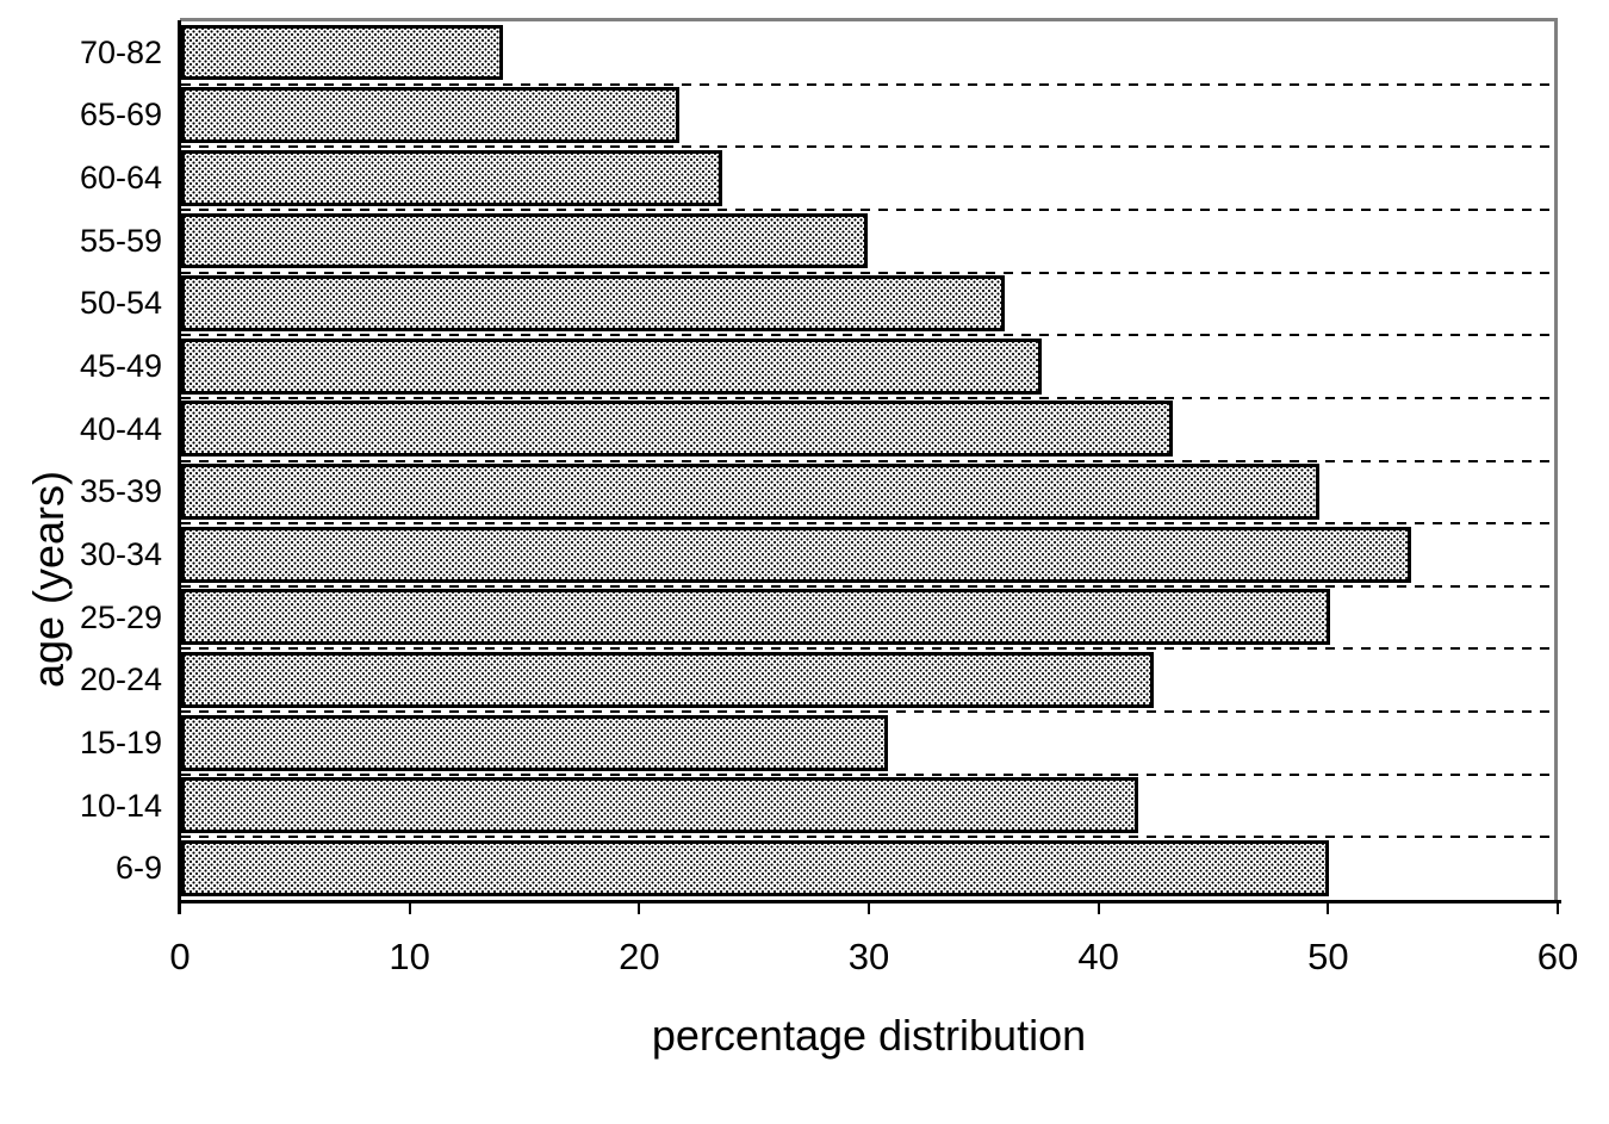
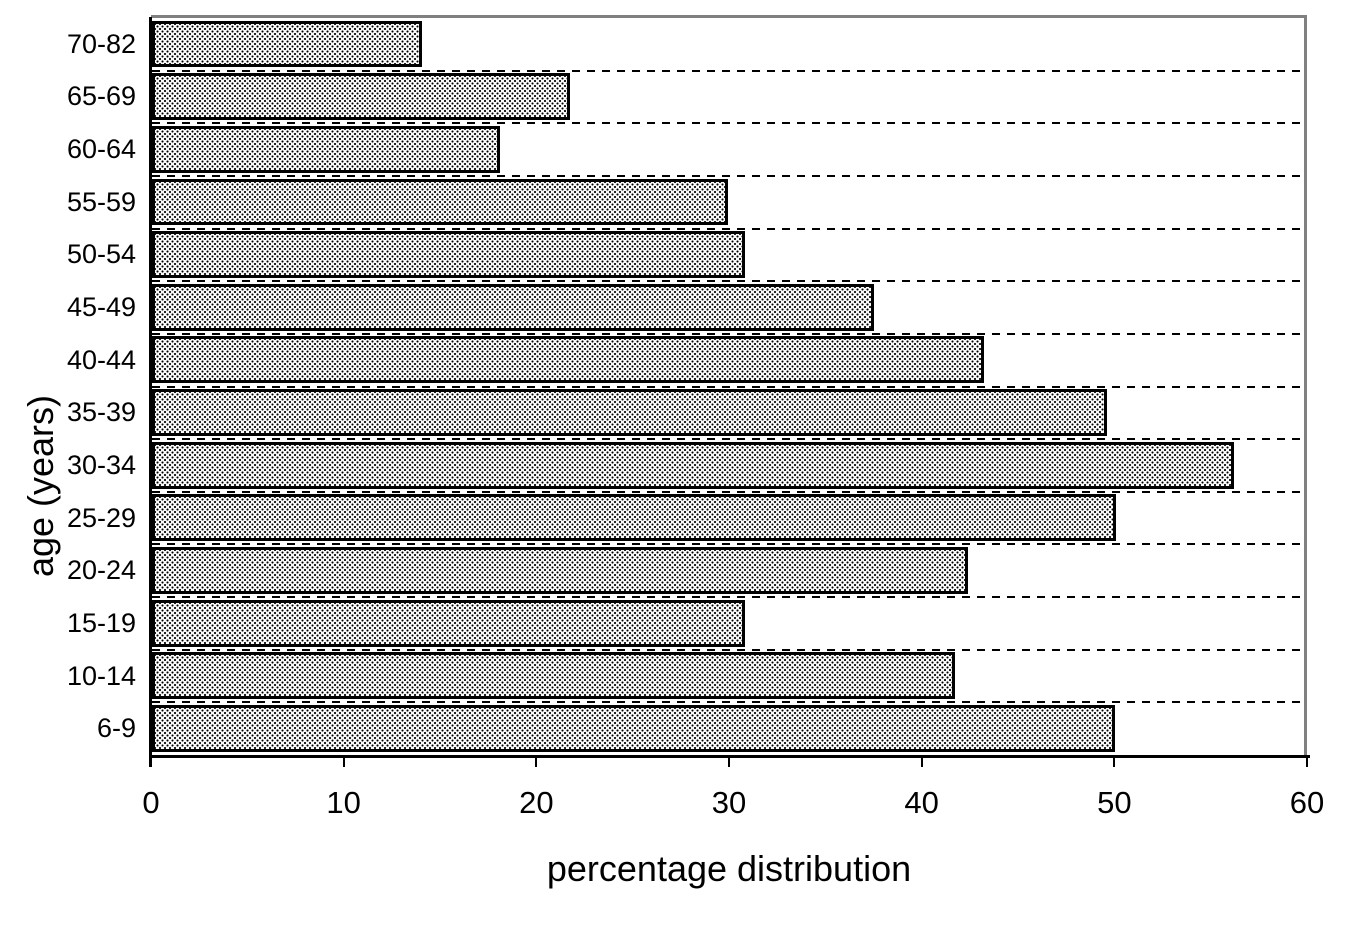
60-64: 23.6 -> 18.1
50-54: 35.9 -> 30.8
30-34: 53.6 -> 56.2
